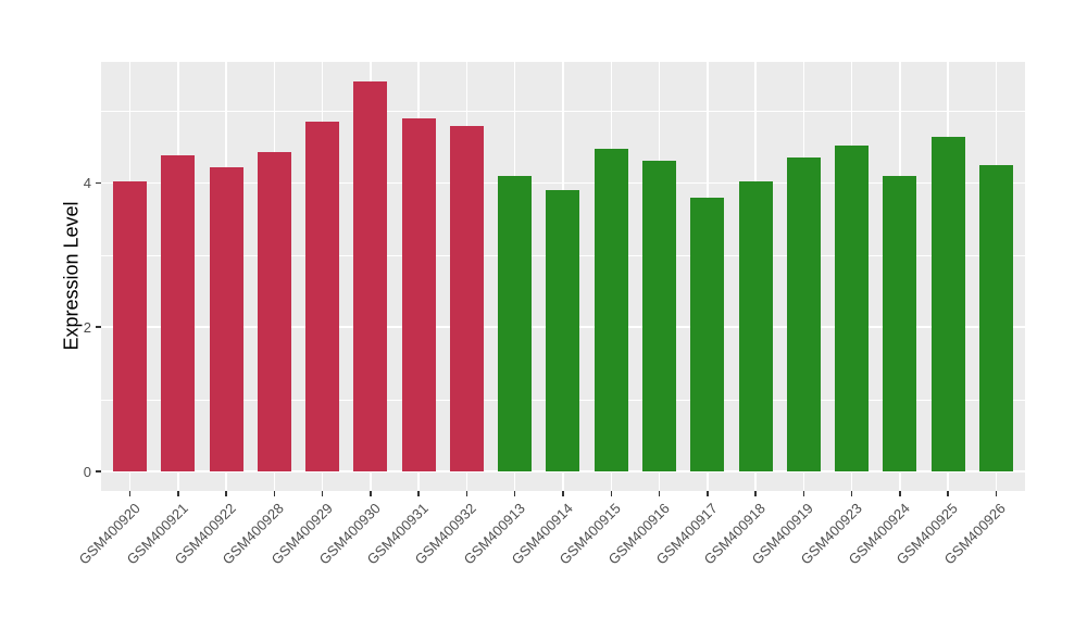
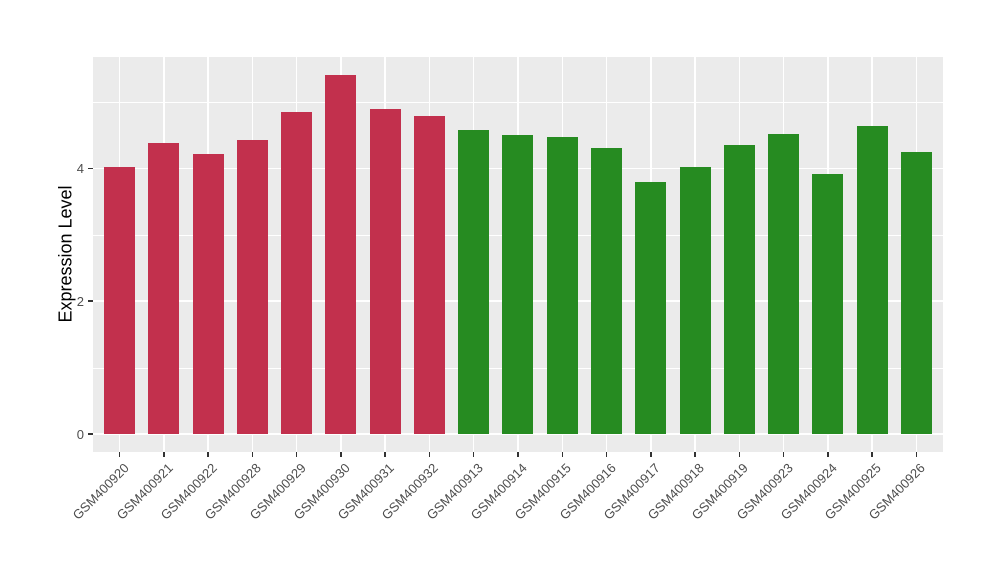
GSM400913: 4.1 -> 4.6
GSM400914: 3.9 -> 4.5
GSM400924: 4.1 -> 3.9
